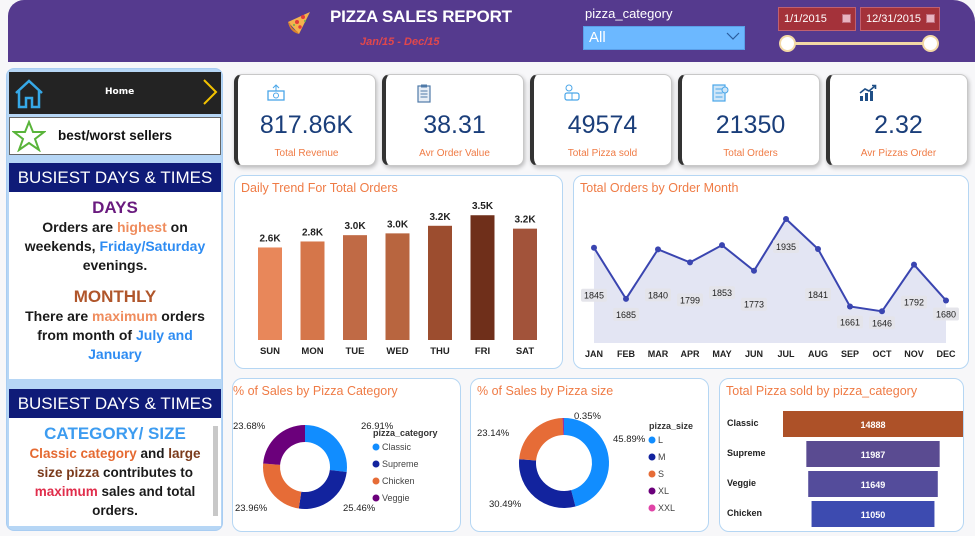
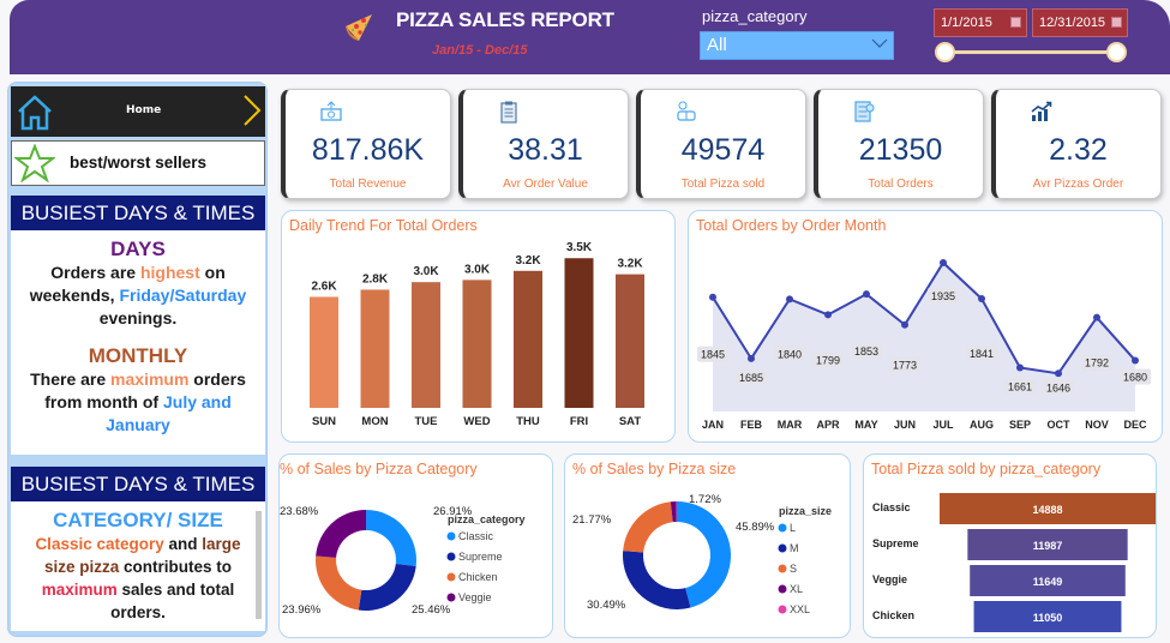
% of Sales by Pizza size/S: 23.14% -> 21.77%
% of Sales by Pizza size/XL: 0.35% -> 1.72%
